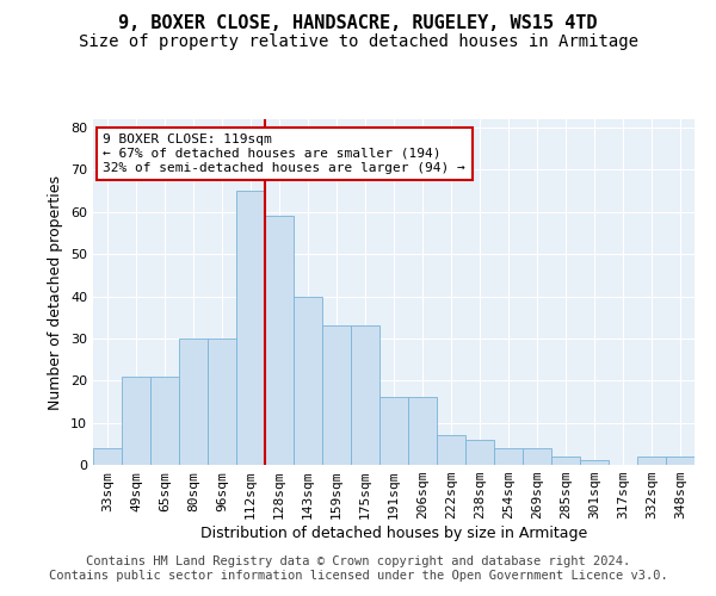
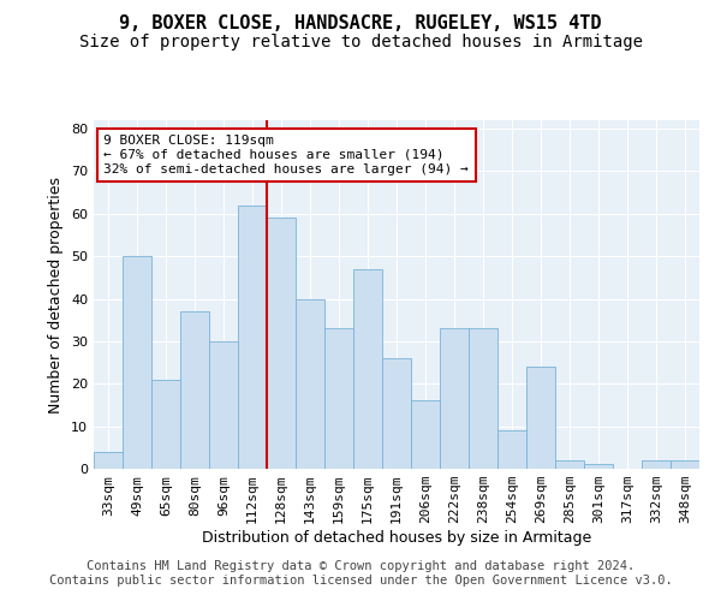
49sqm: 21 -> 50
80sqm: 30 -> 37
112sqm: 65 -> 62
175sqm: 33 -> 47
191sqm: 16 -> 26
222sqm: 7 -> 33
238sqm: 6 -> 33
254sqm: 4 -> 9
269sqm: 4 -> 24
